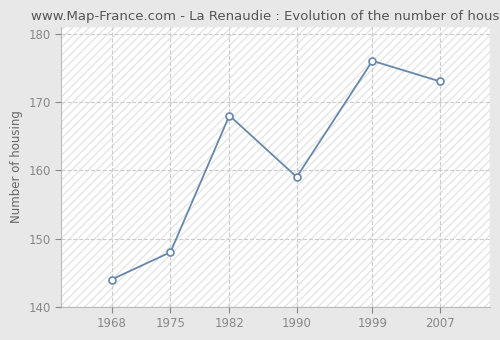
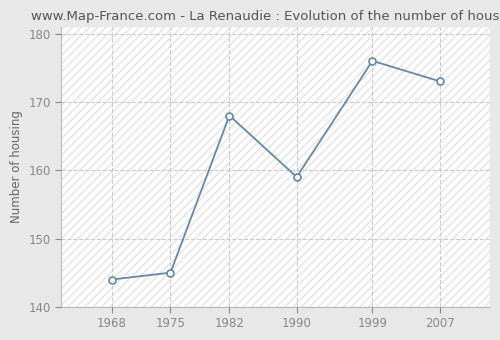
1975: 148 -> 145
